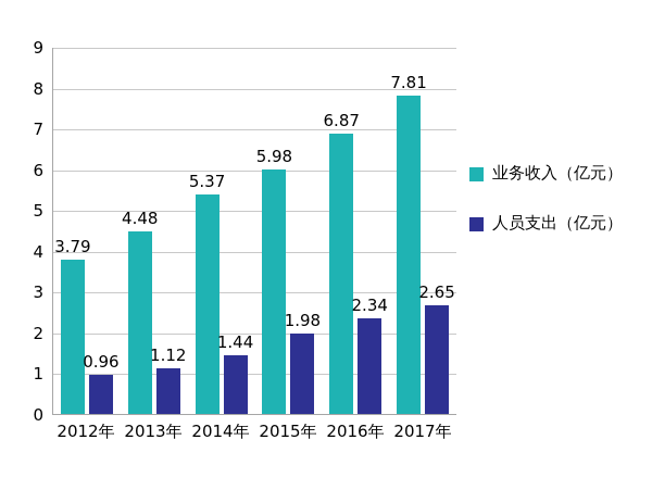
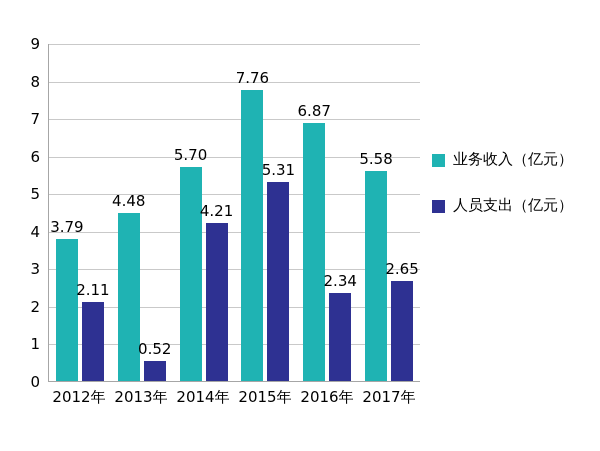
人员支出（亿元）/2012年: 0.96 -> 2.11
人员支出（亿元）/2013年: 1.12 -> 0.52
业务收入（亿元）/2014年: 5.37 -> 5.70
人员支出（亿元）/2014年: 1.44 -> 4.21
业务收入（亿元）/2015年: 5.98 -> 7.76
人员支出（亿元）/2015年: 1.98 -> 5.31
业务收入（亿元）/2017年: 7.81 -> 5.58
